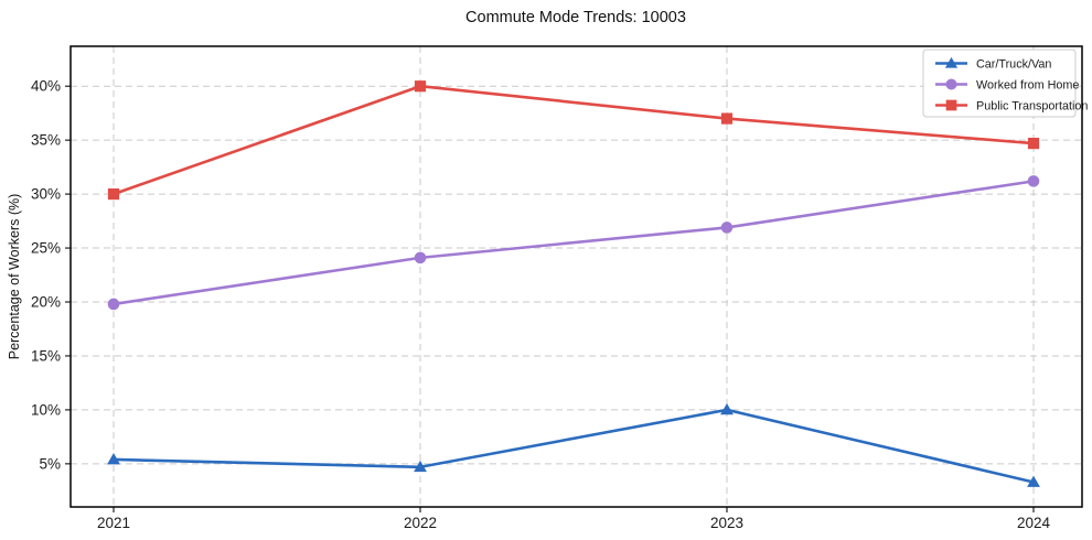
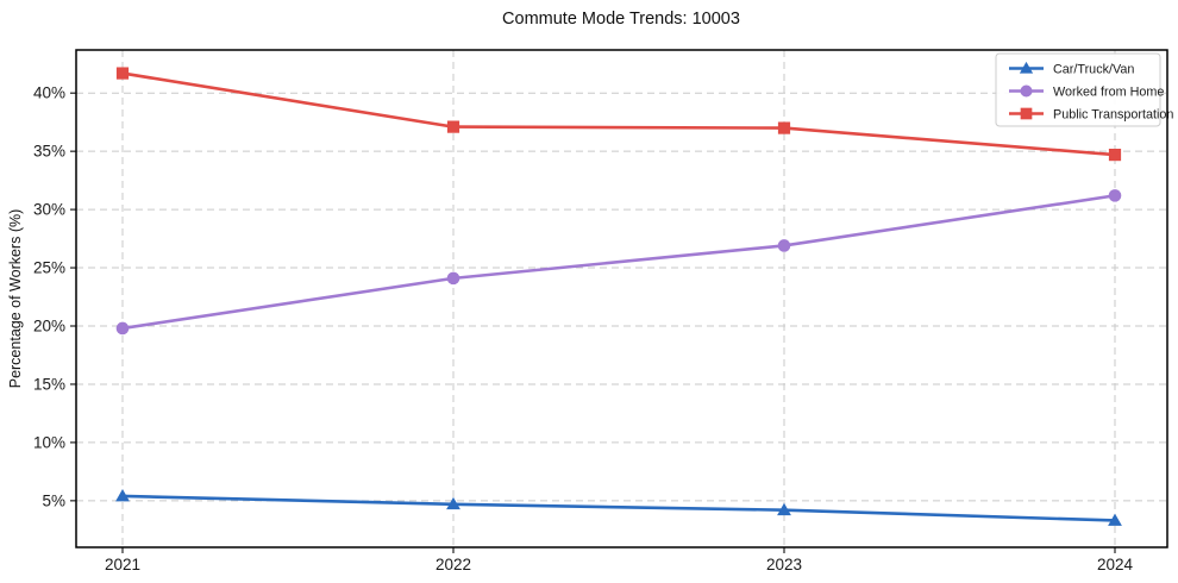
Public Transportation/2021: 30% -> 42%
Public Transportation/2022: 40% -> 37%
Car/Truck/Van/2023: 10% -> 4%
